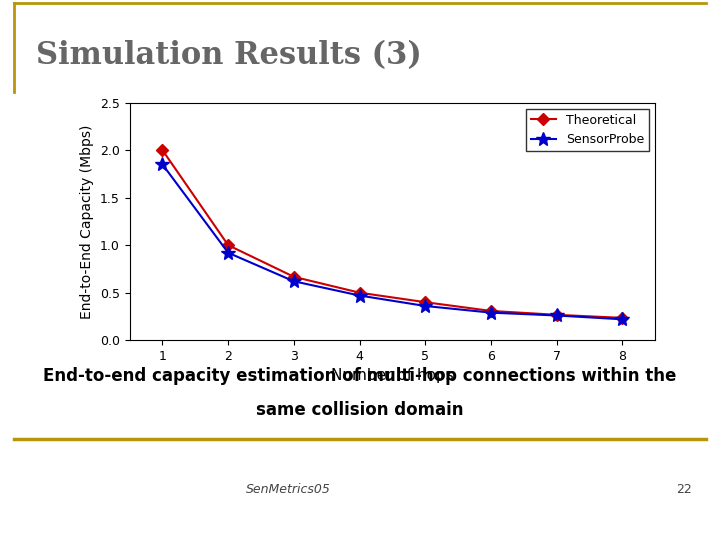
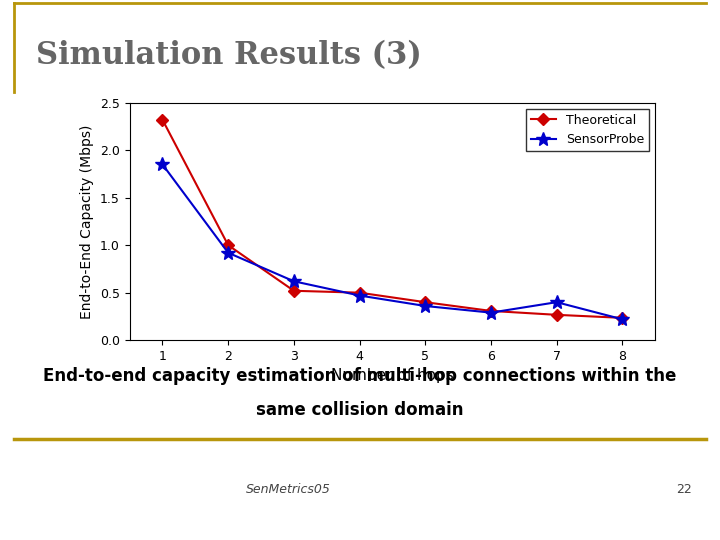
Theoretical/1: 2.00 -> 2.32
Theoretical/3: 0.67 -> 0.52
SensorProbe/7: 0.26 -> 0.40
